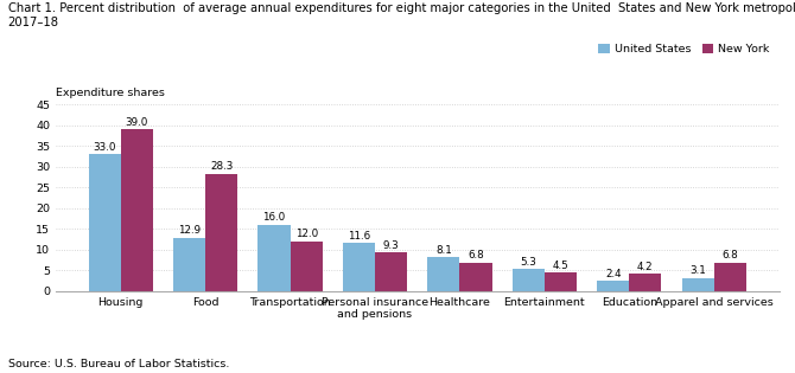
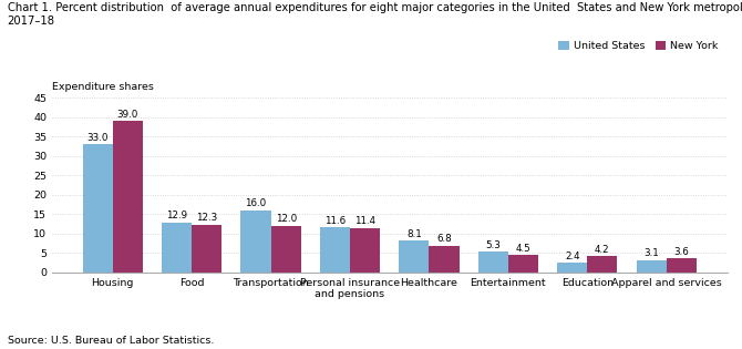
New York/Food: 28.3 -> 12.3
New York/Personal insurance and pensions: 9.3 -> 11.4
New York/Apparel and services: 6.8 -> 3.6
